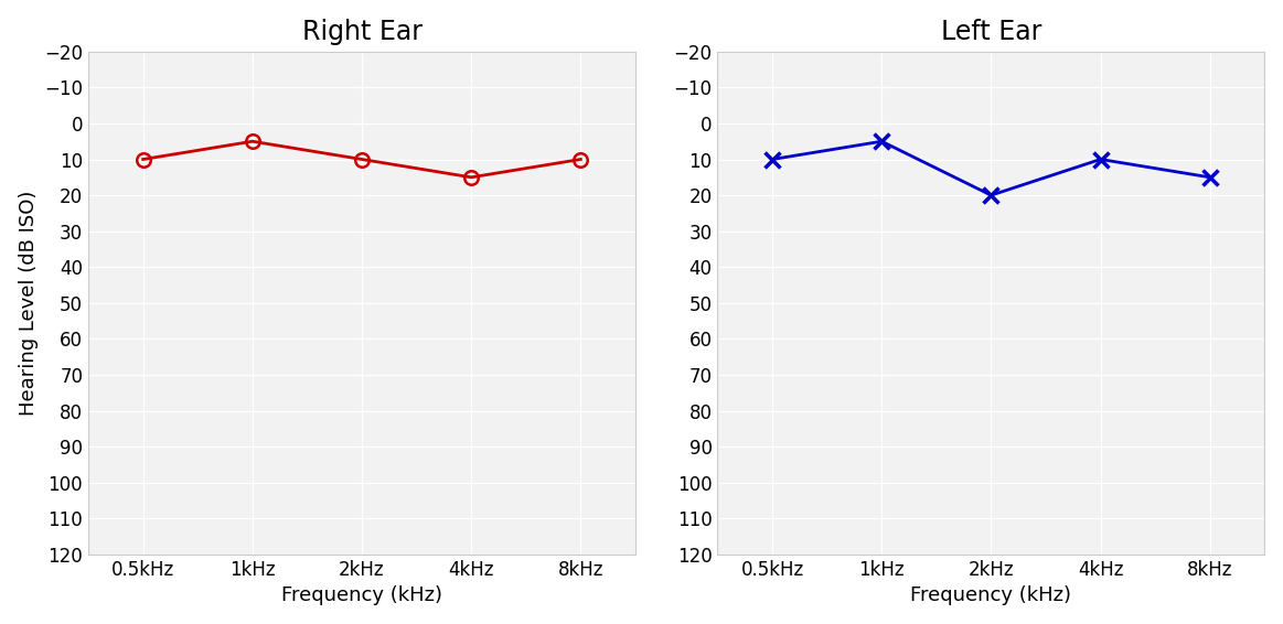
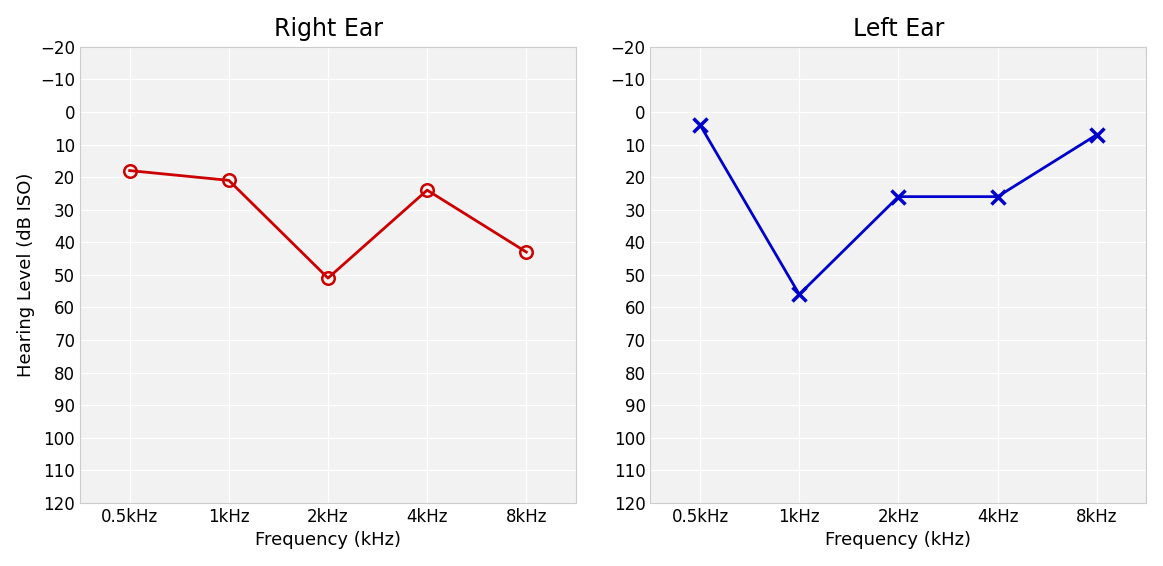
Right Ear/0.5kHz: 10 -> 18
Right Ear/1kHz: 5 -> 21
Right Ear/2kHz: 10 -> 51
Right Ear/4kHz: 15 -> 24
Right Ear/8kHz: 10 -> 43
Left Ear/0.5kHz: 10 -> 4
Left Ear/1kHz: 5 -> 56
Left Ear/2kHz: 20 -> 26
Left Ear/4kHz: 10 -> 26
Left Ear/8kHz: 15 -> 7
